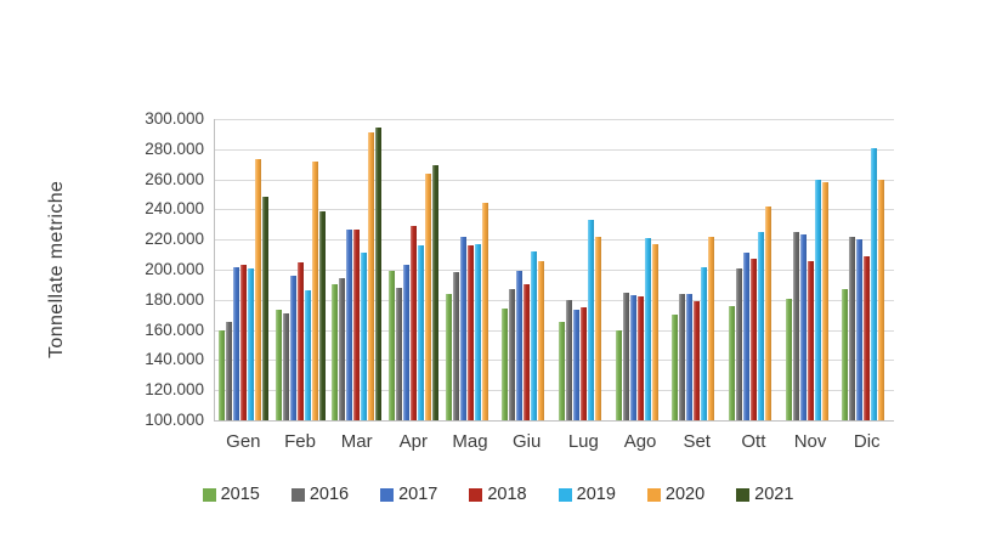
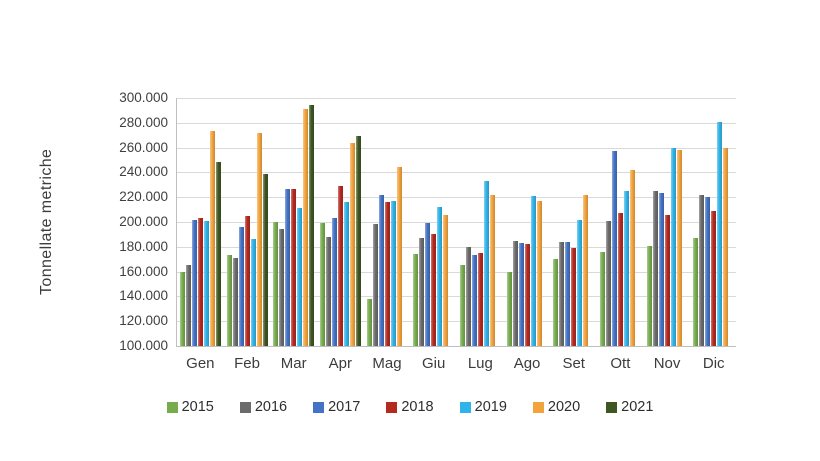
2015/Mar: 190000 -> 200000
2015/Mag: 184000 -> 138000
2017/Ott: 211000 -> 257000
